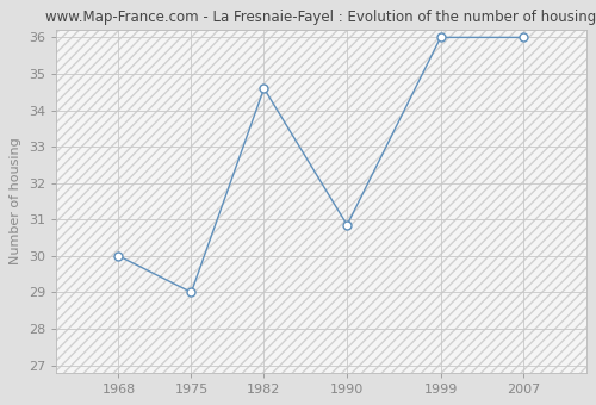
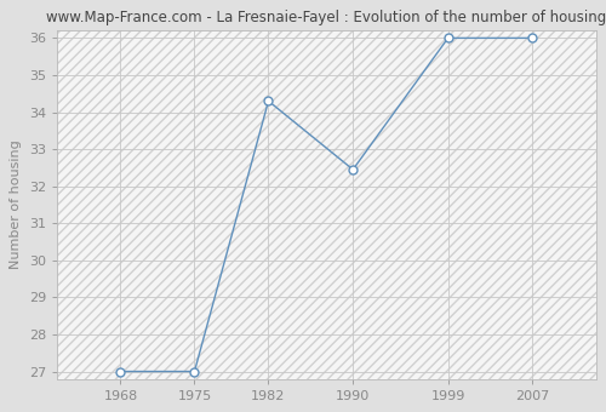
1968: 30.00 -> 27.00
1975: 29.00 -> 27.00
1982: 34.60 -> 34.30
1990: 30.85 -> 32.45
